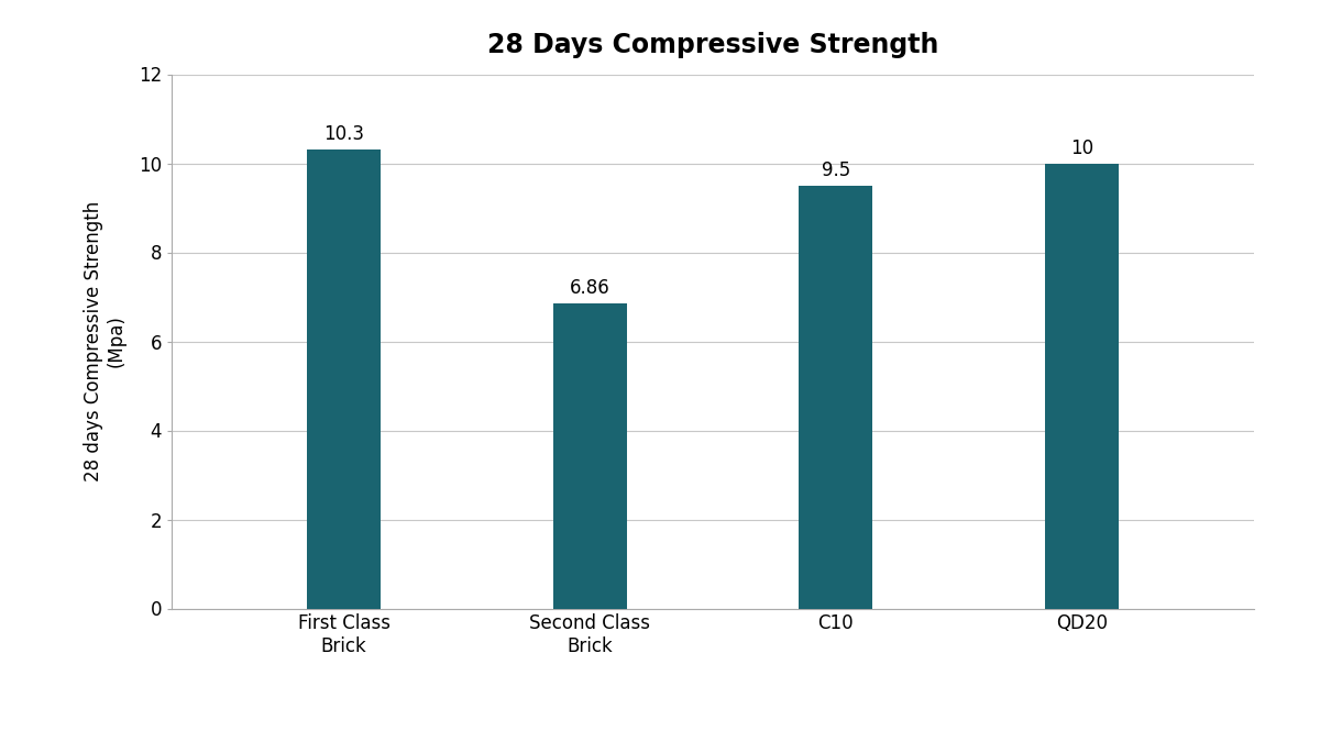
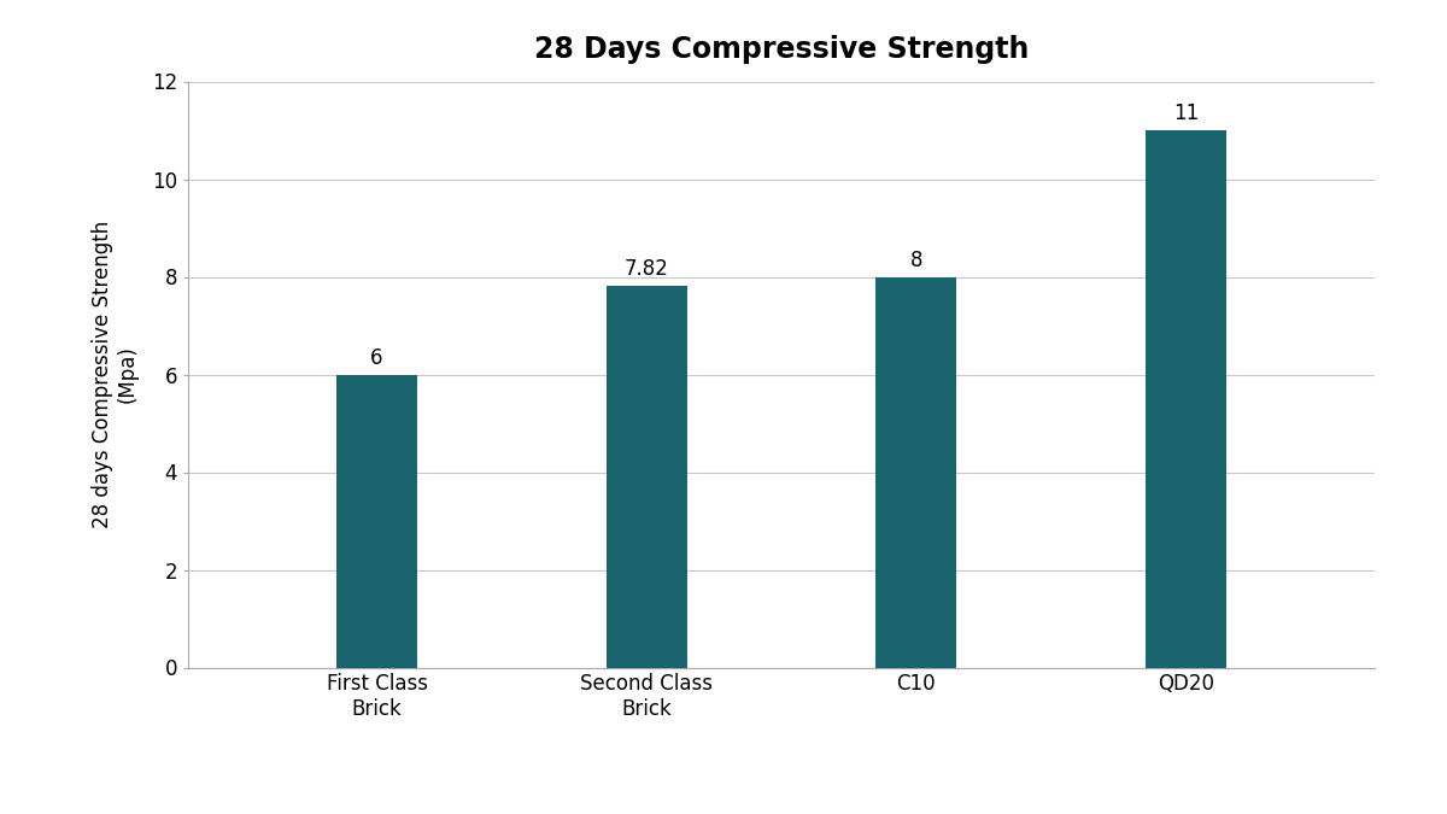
First Class Brick: 10.3 -> 6
Second Class Brick: 6.86 -> 7.82
C10: 9.5 -> 8
QD20: 10 -> 11
